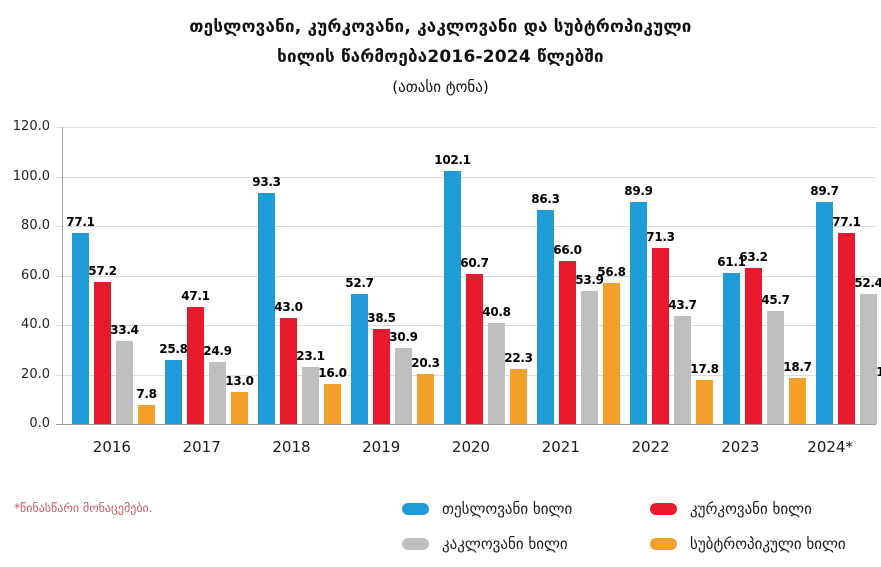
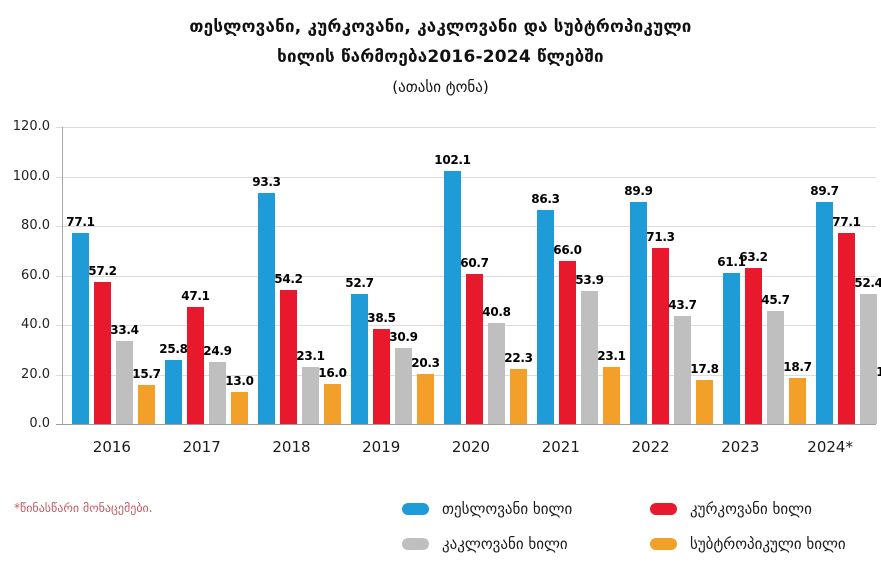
სუბტროპიკული ხილი/2016: 7.8 -> 15.7
კურკოვანი ხილი/2018: 43.0 -> 54.2
სუბტროპიკული ხილი/2021: 56.8 -> 23.1
